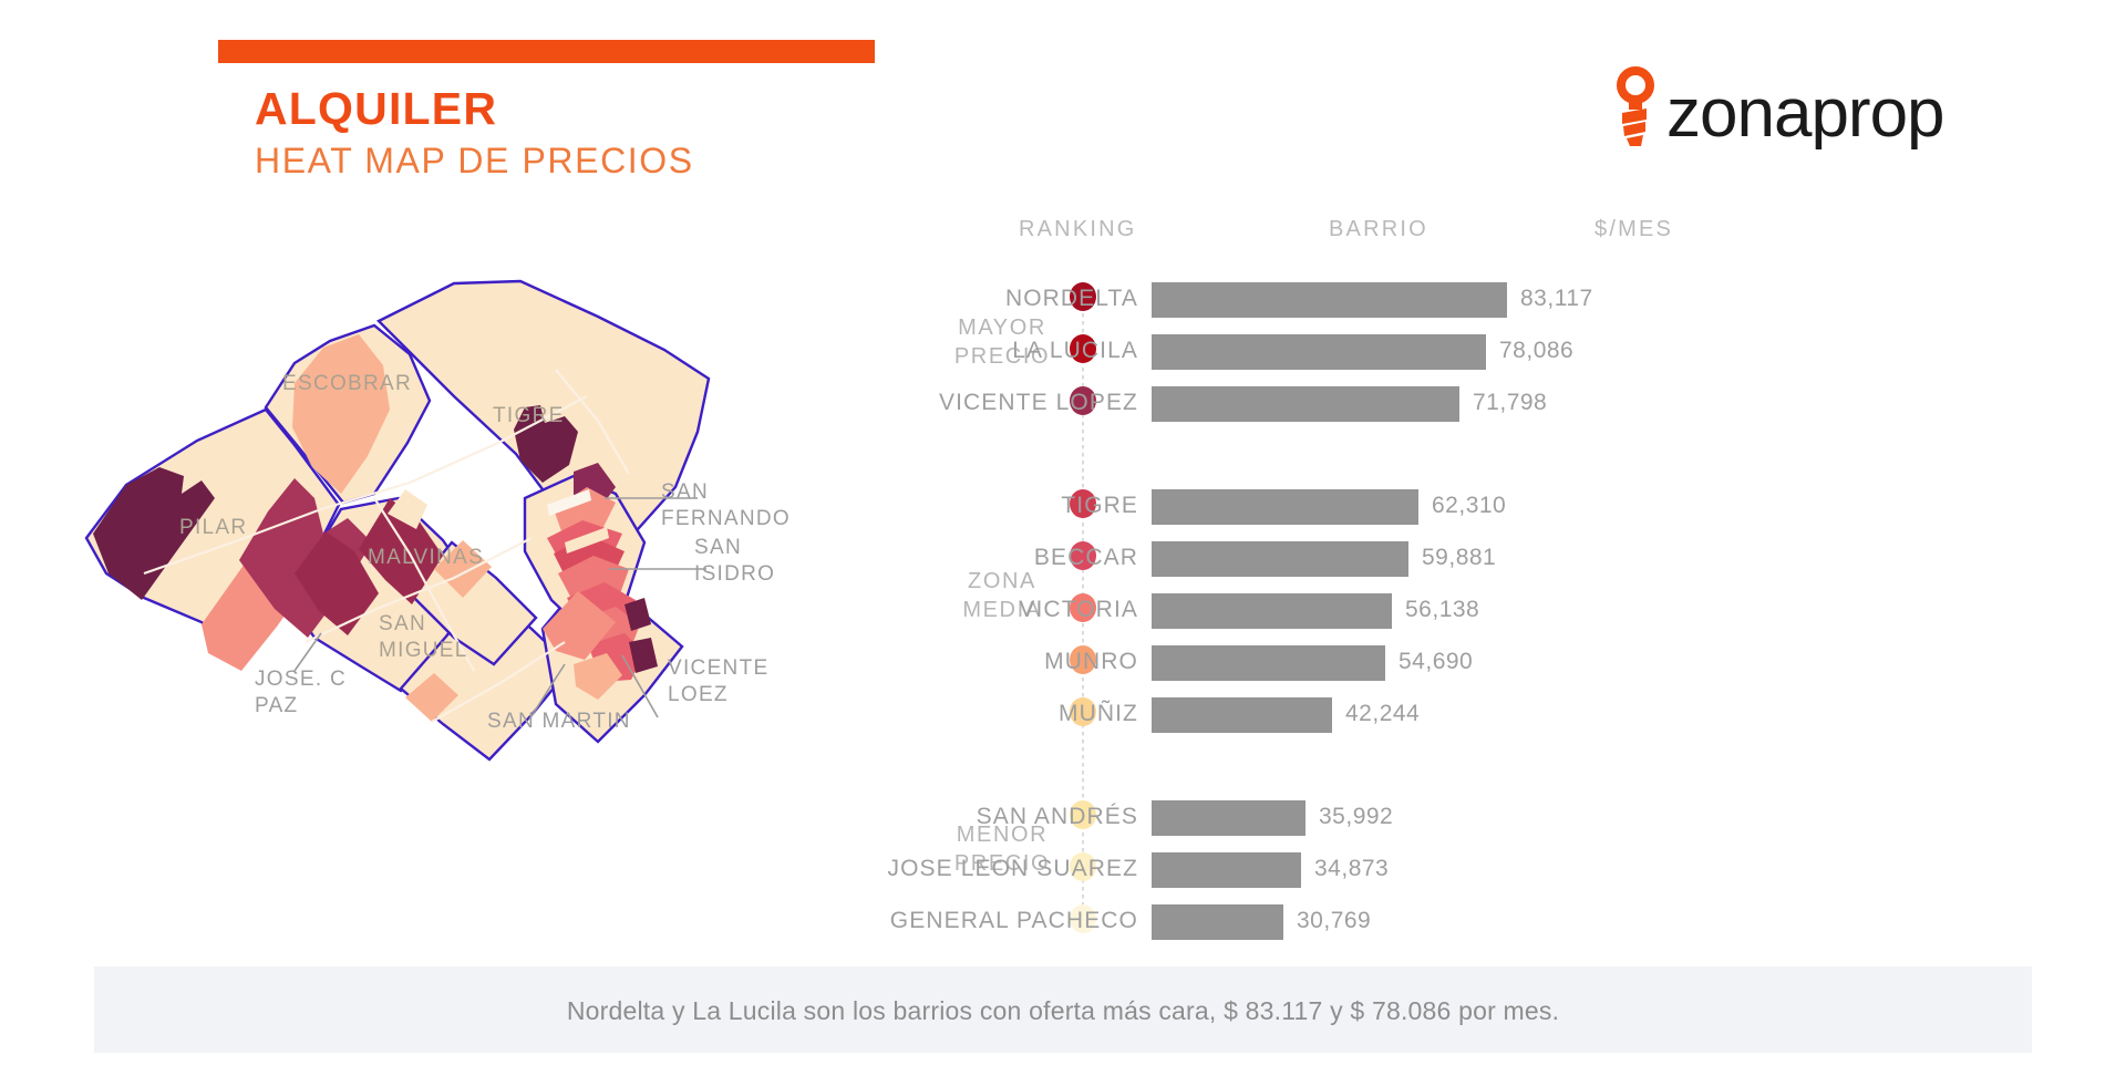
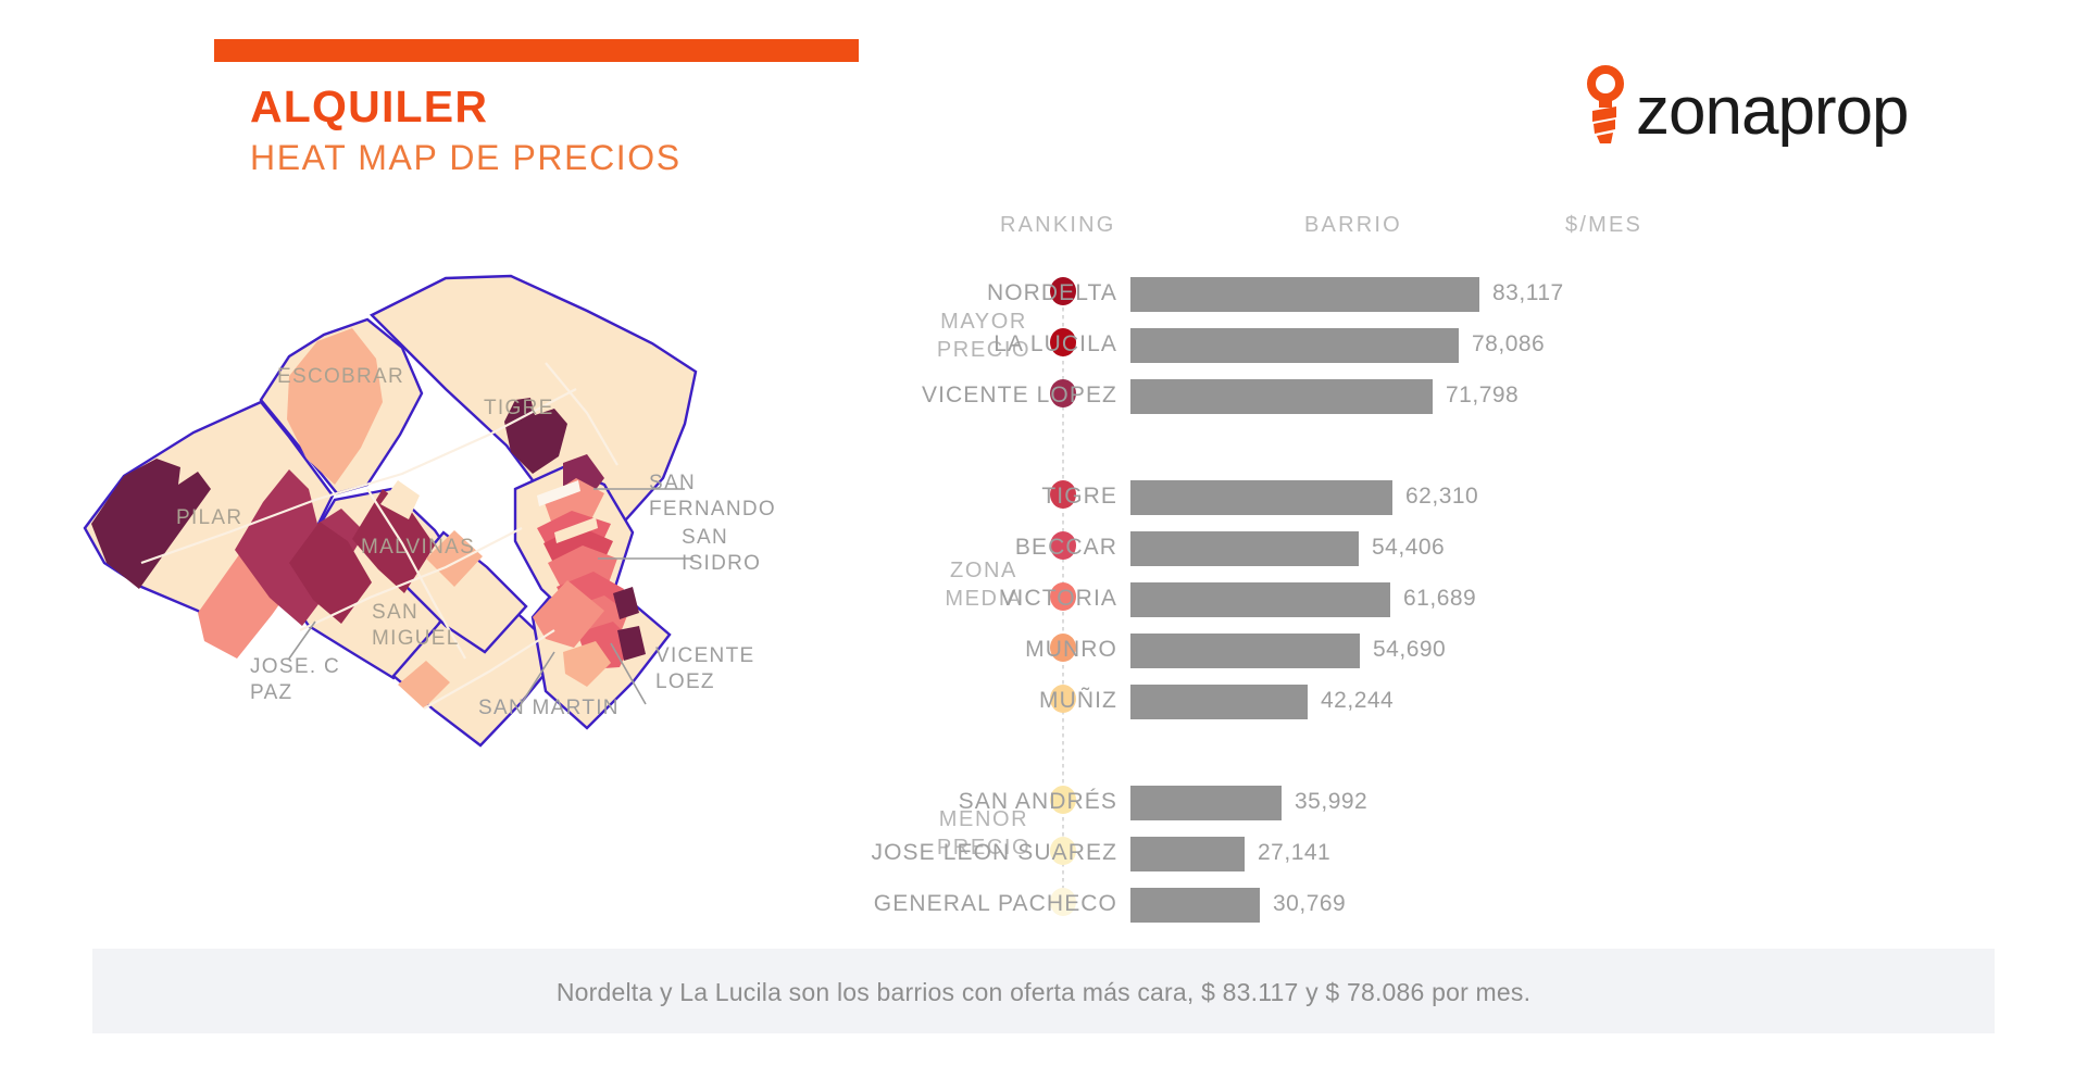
BECCAR: 59,881 -> 54,406
VICTORIA: 56,138 -> 61,689
JOSE LEON SUAREZ: 34,873 -> 27,141
